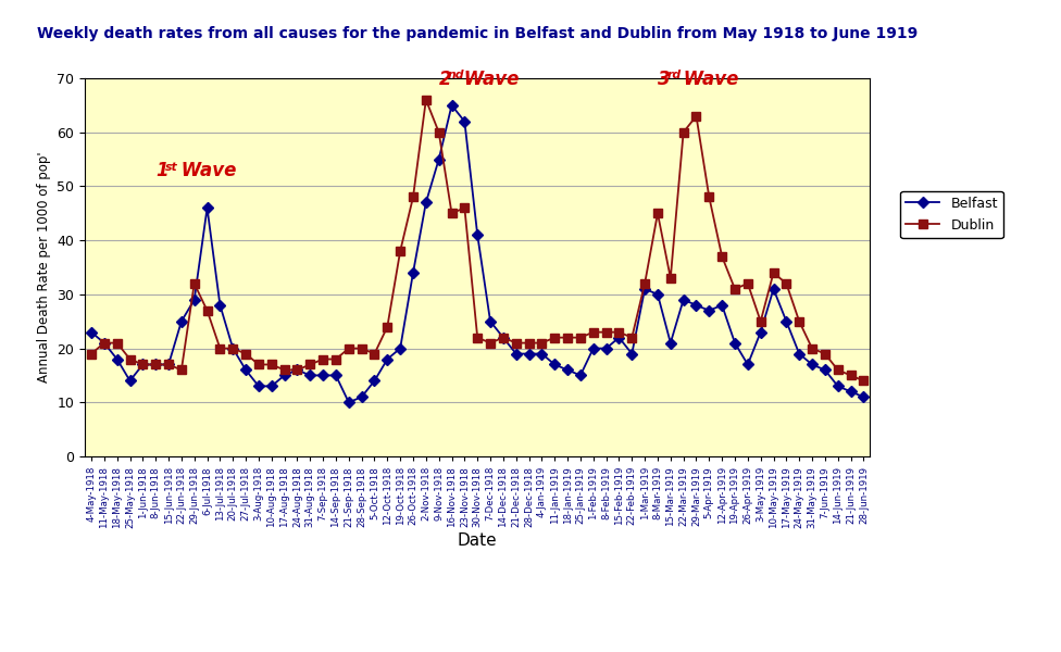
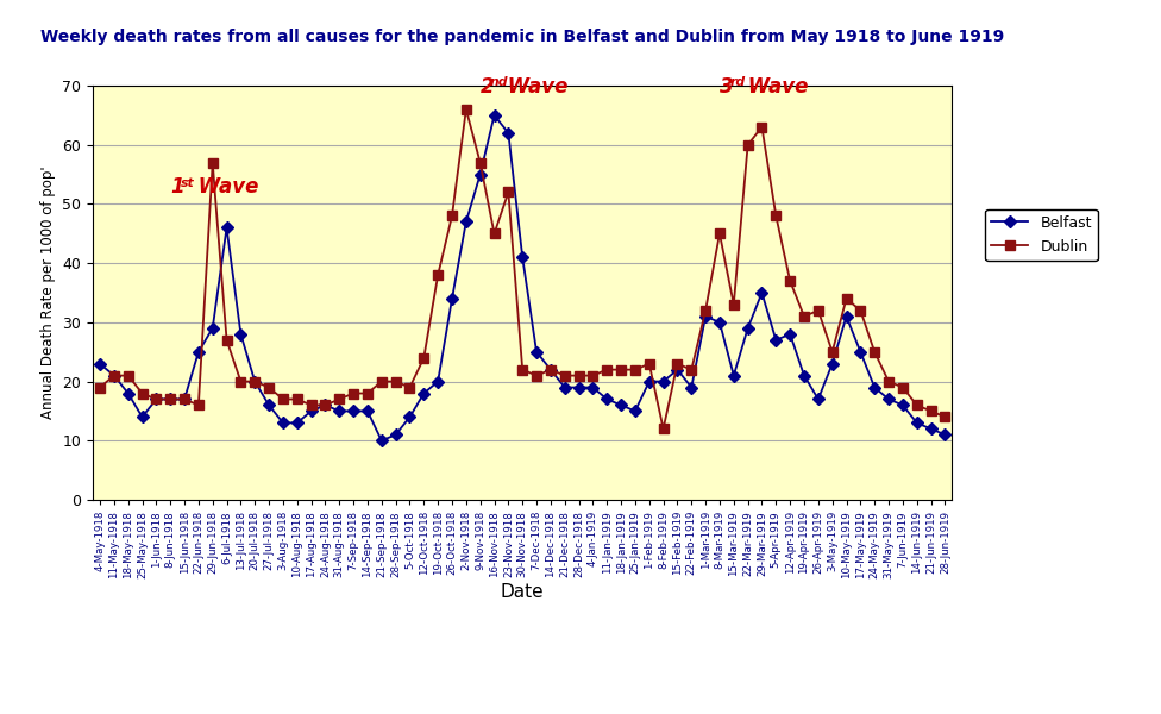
Dublin/29-Jun-1918: 32 -> 57
Dublin/9-Nov-1918: 60 -> 57
Dublin/23-Nov-1918: 46 -> 52
Dublin/8-Feb-1919: 23 -> 12
Belfast/29-Mar-1919: 28 -> 35
